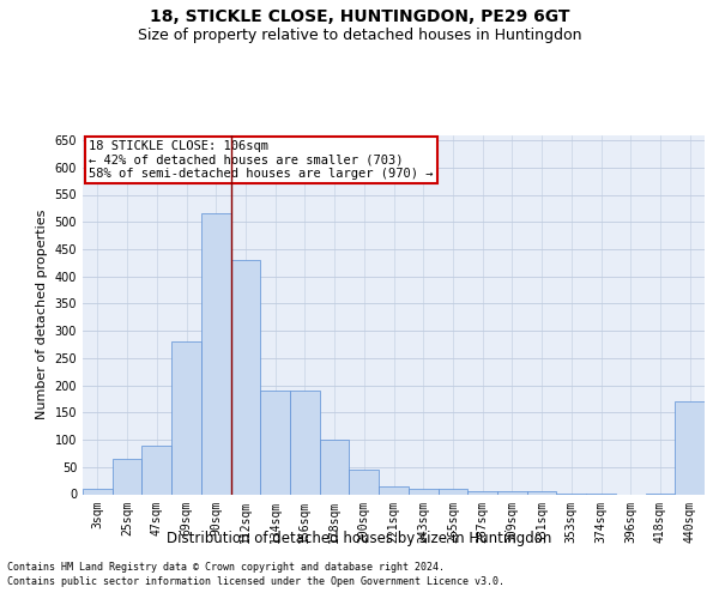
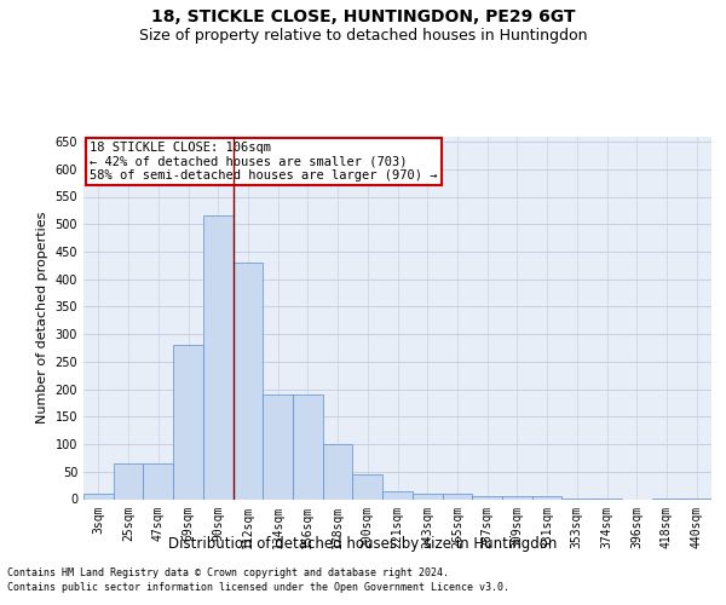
47sqm: 90 -> 65
440sqm: 170 -> 2
